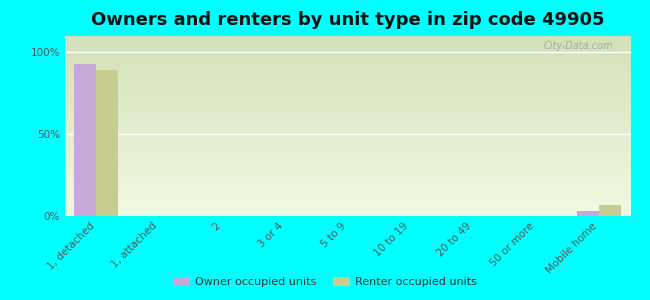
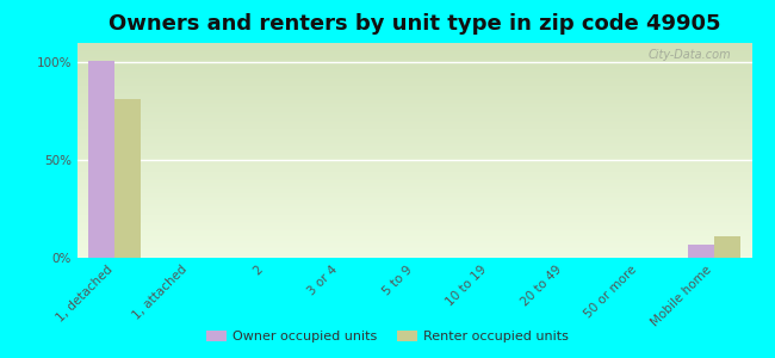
Owner occupied units/1, detached: 93% -> 101%
Renter occupied units/1, detached: 89% -> 81%
Owner occupied units/Mobile home: 3% -> 7%
Renter occupied units/Mobile home: 7% -> 11%
